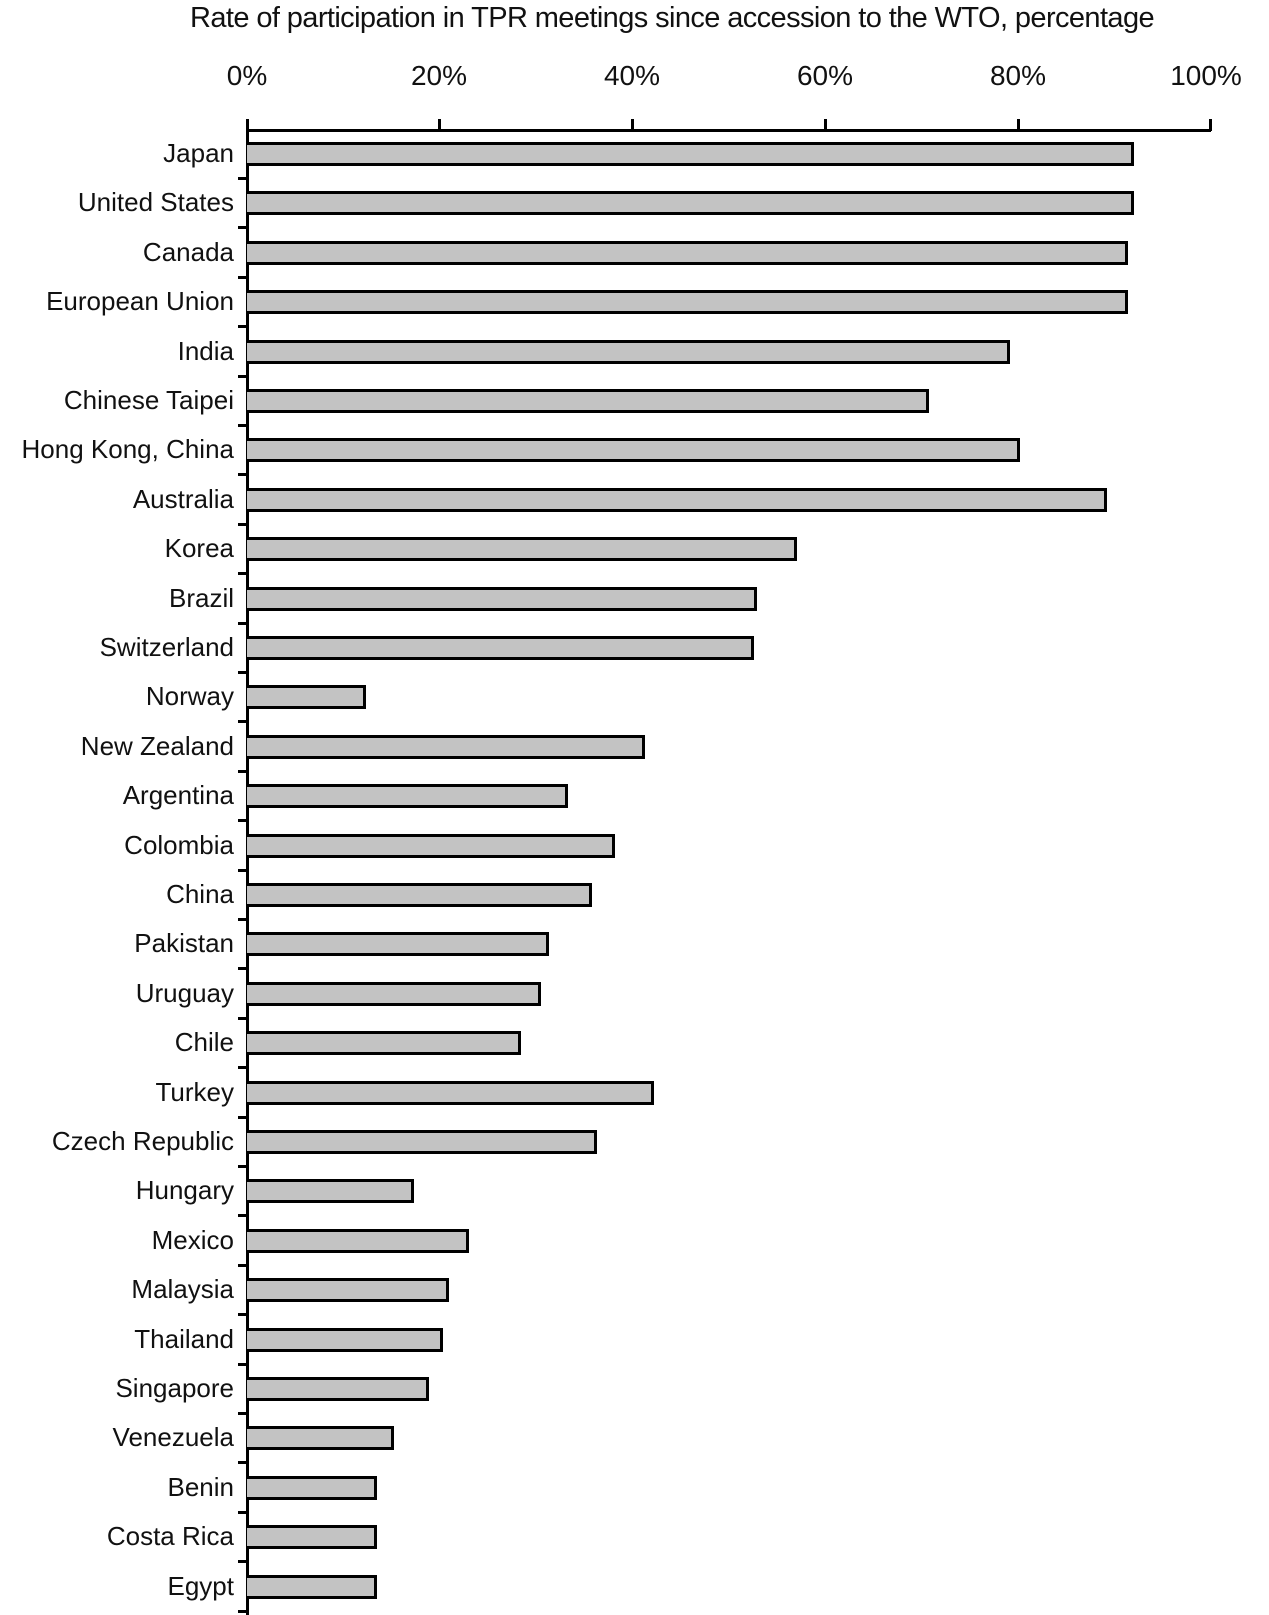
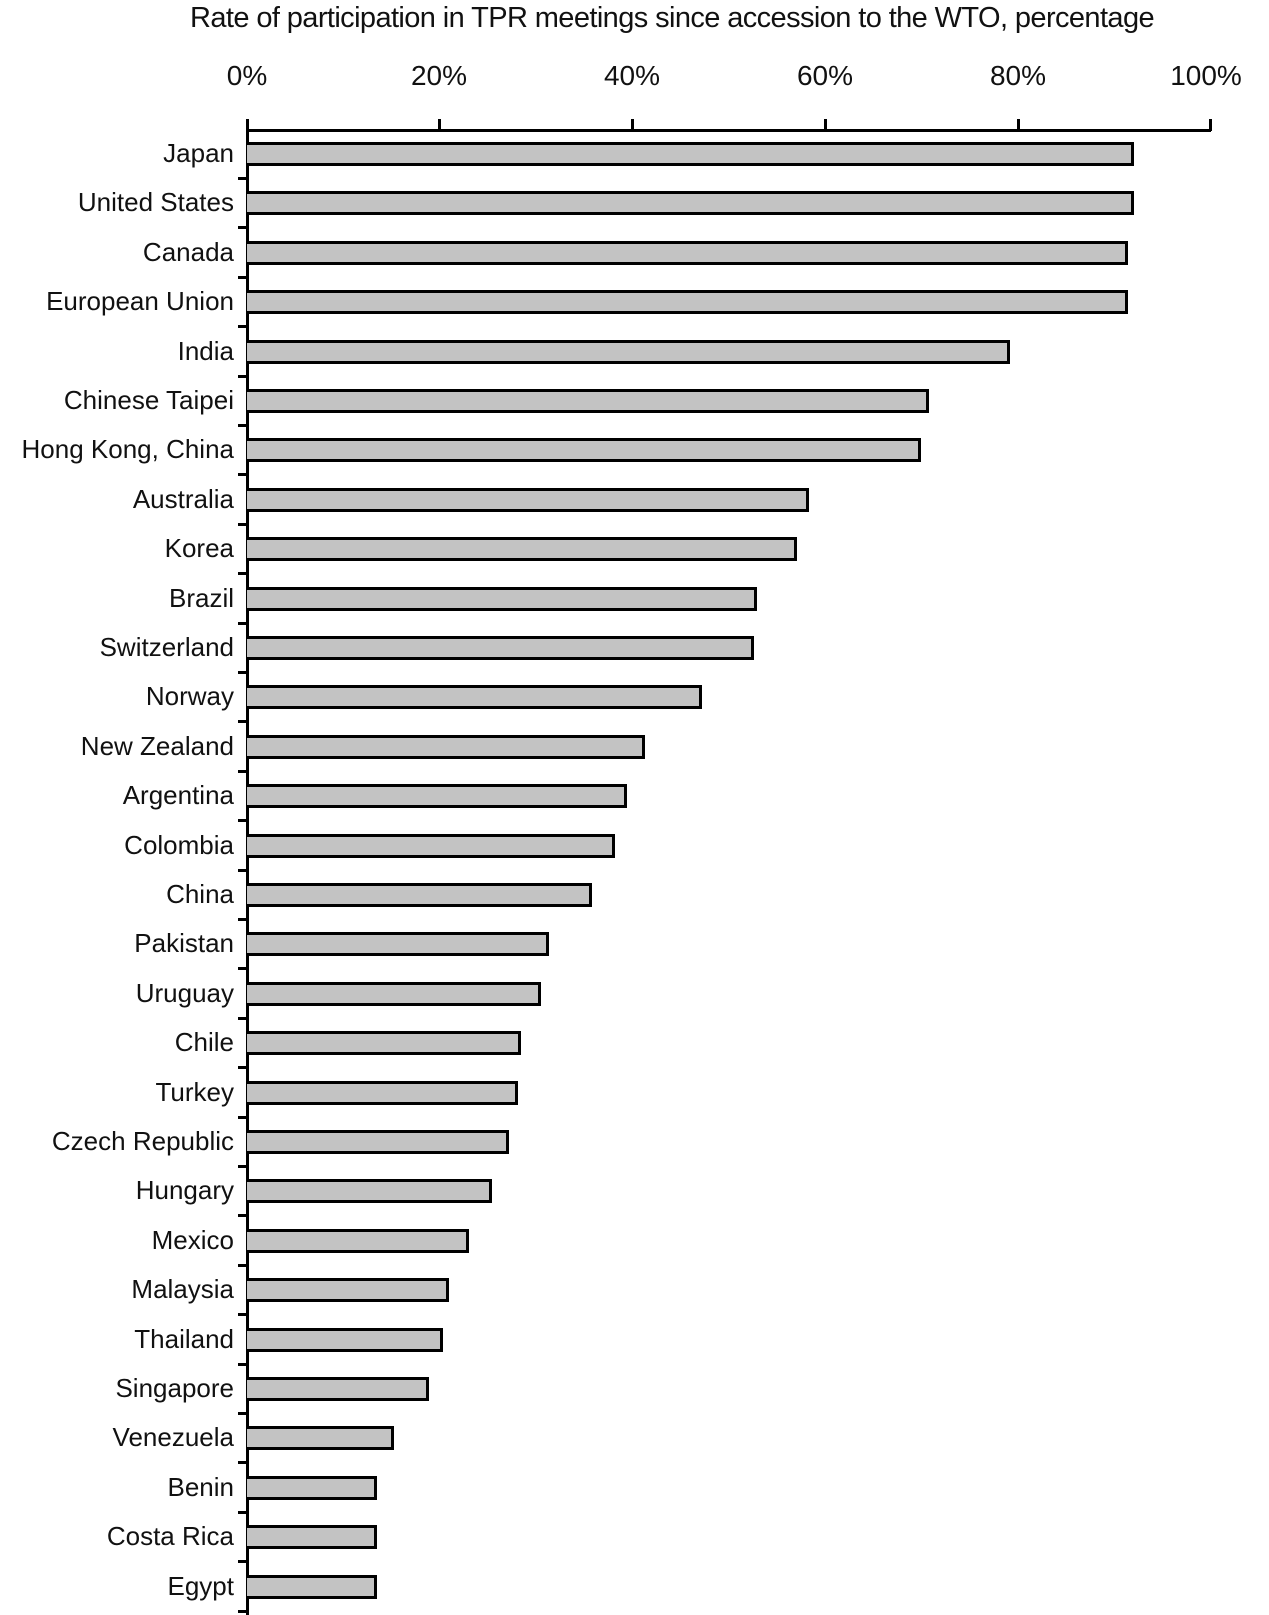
Hong Kong, China: 80% -> 70%
Australia: 89% -> 58%
Norway: 12% -> 47%
Argentina: 33% -> 39%
Turkey: 42% -> 28%
Czech Republic: 36% -> 27%
Hungary: 17% -> 25%
